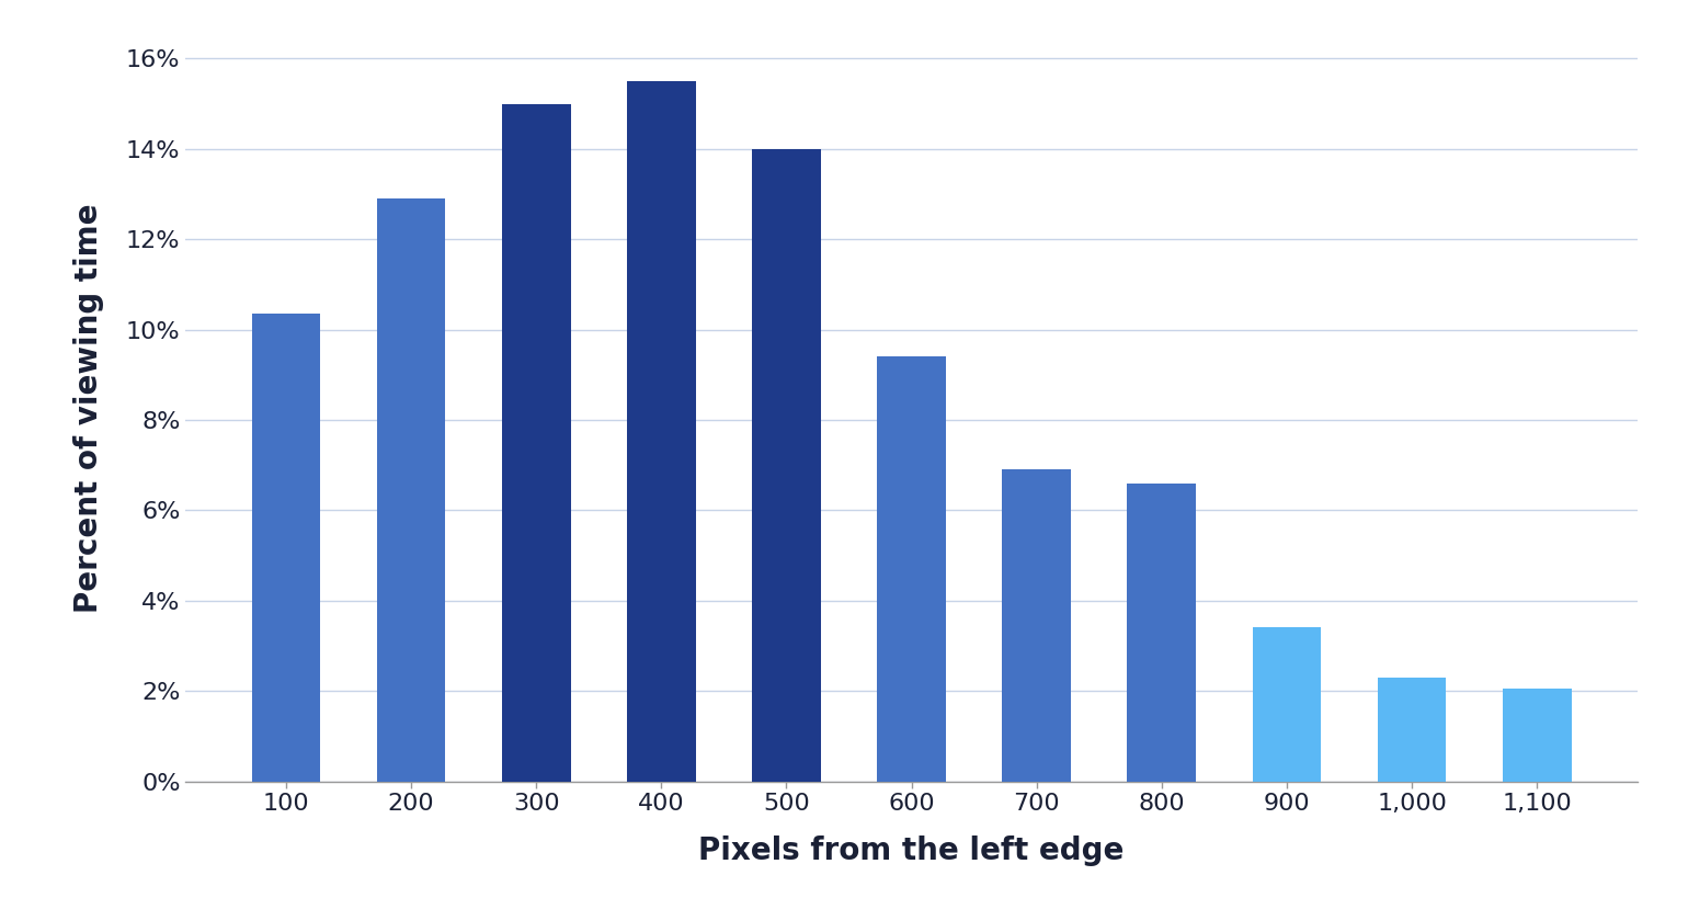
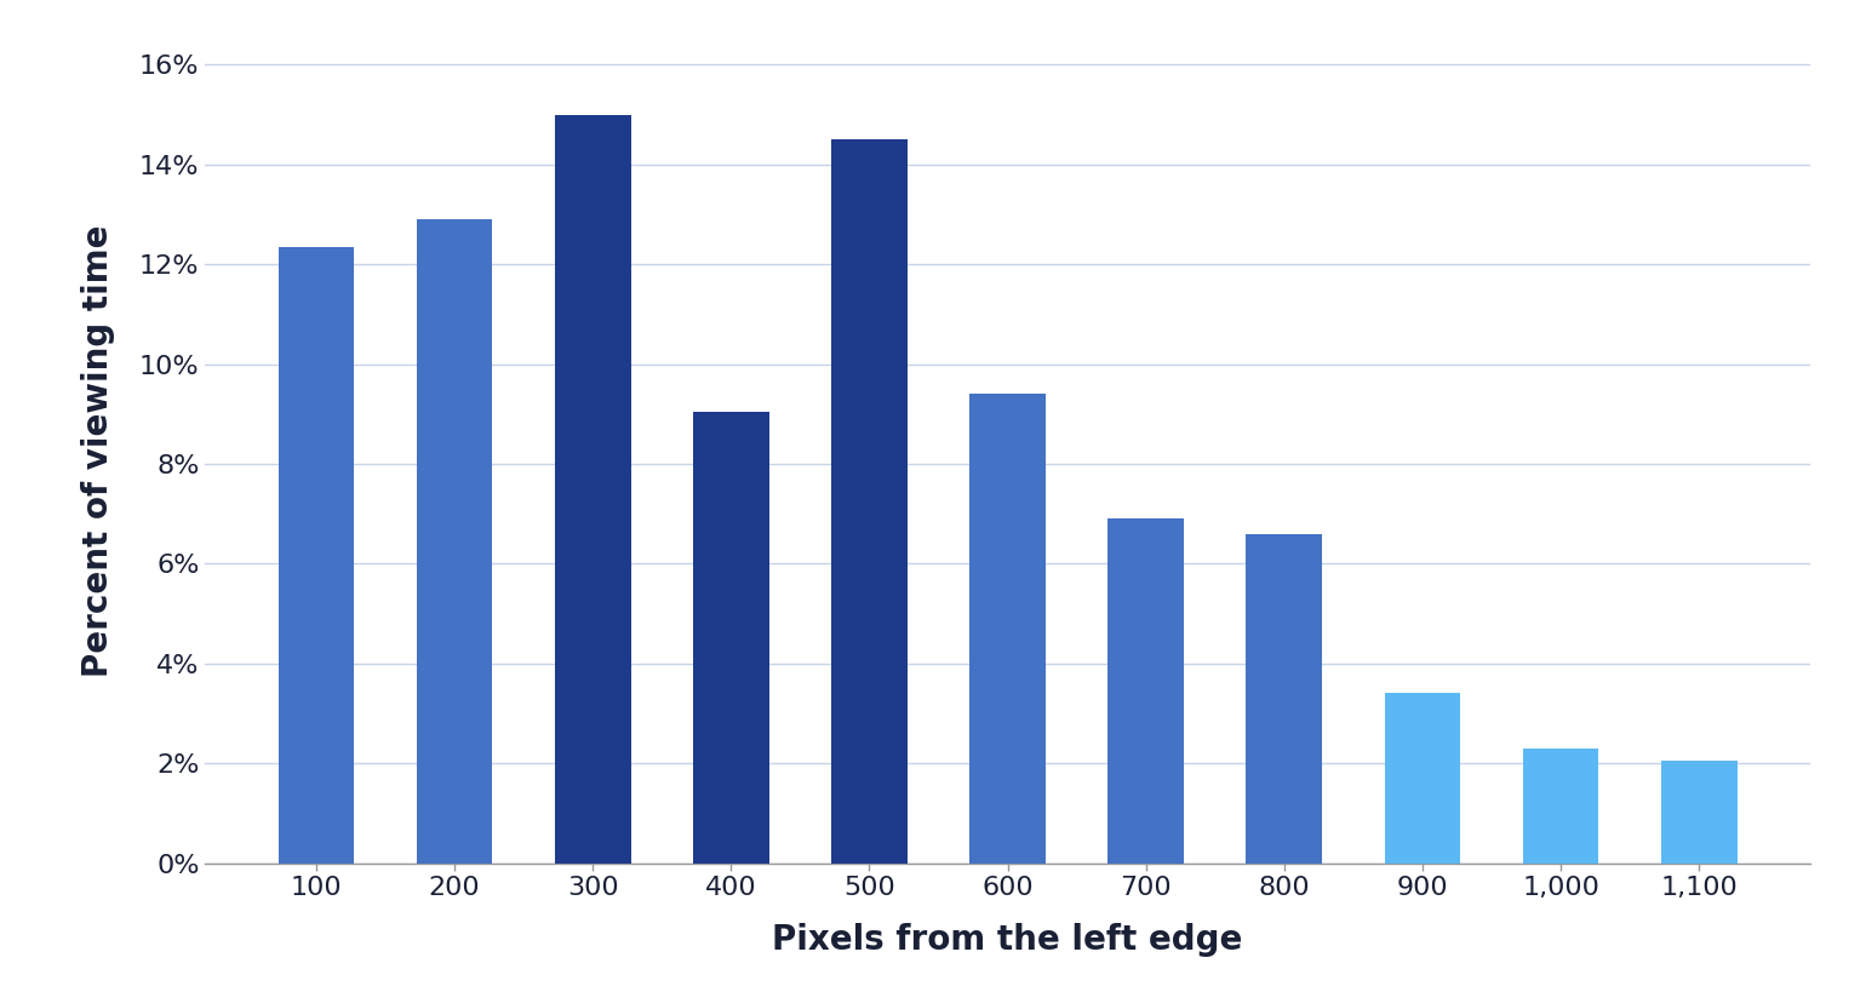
100: 10.35% -> 12.35%
400: 15.50% -> 9.05%
500: 14.00% -> 14.50%
